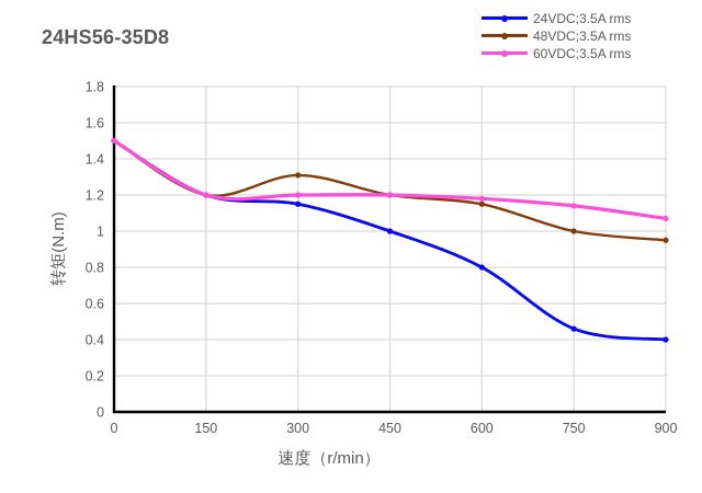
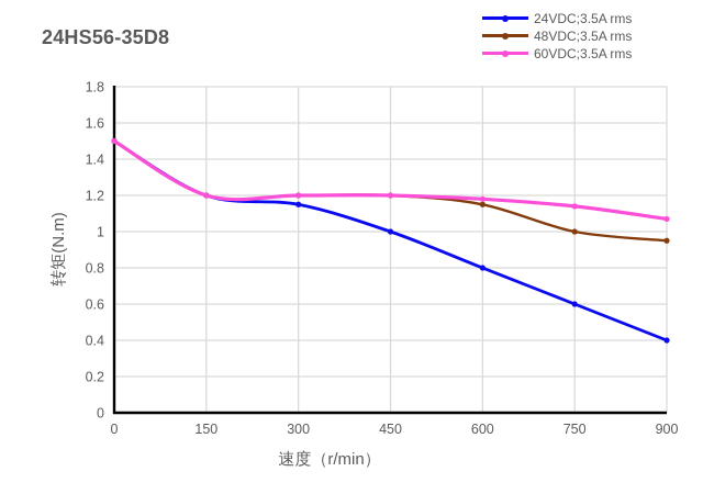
48VDC;3.5A rms/300: 1.31 -> 1.20
24VDC;3.5A rms/750: 0.46 -> 0.60
